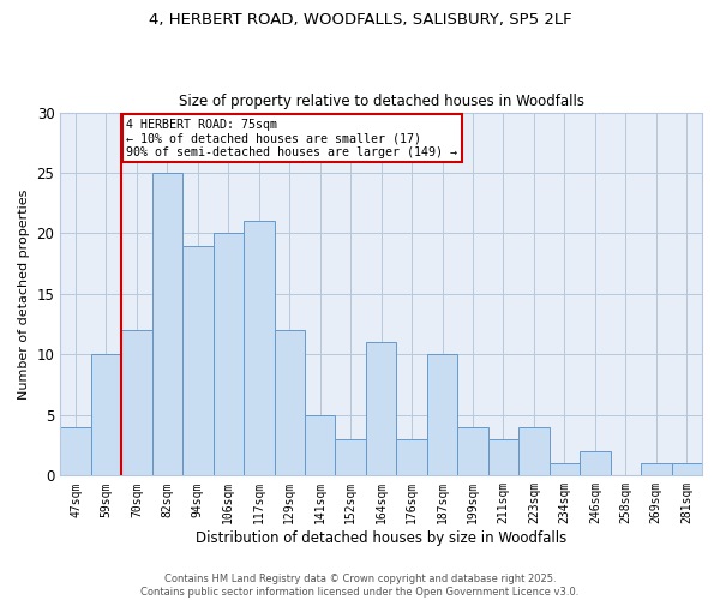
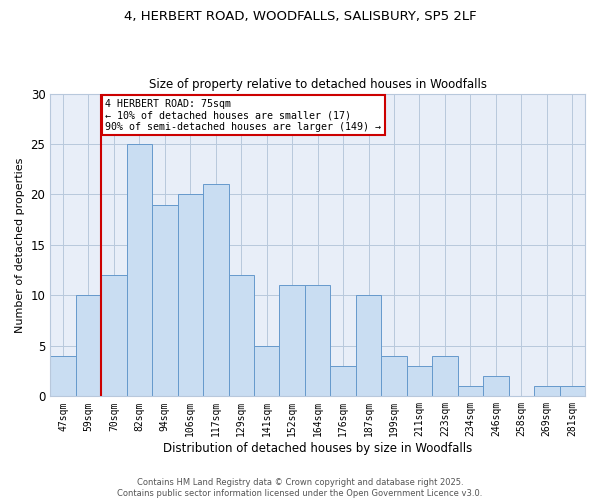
152sqm: 3 -> 11
